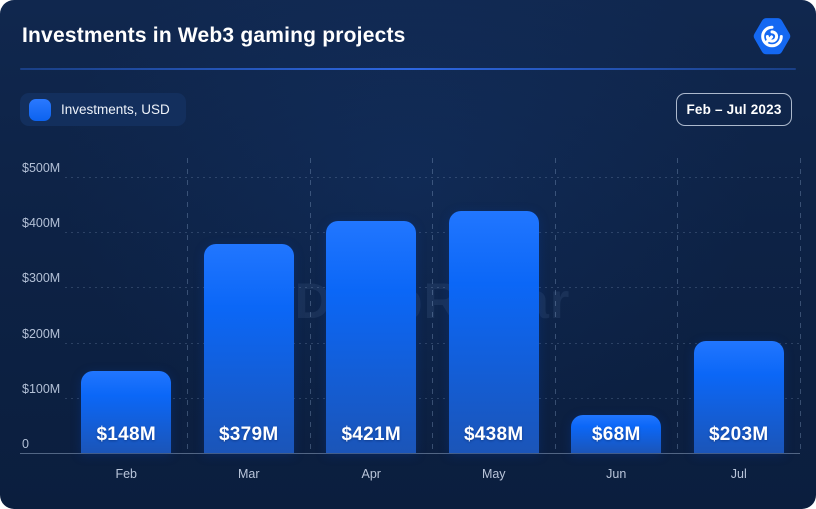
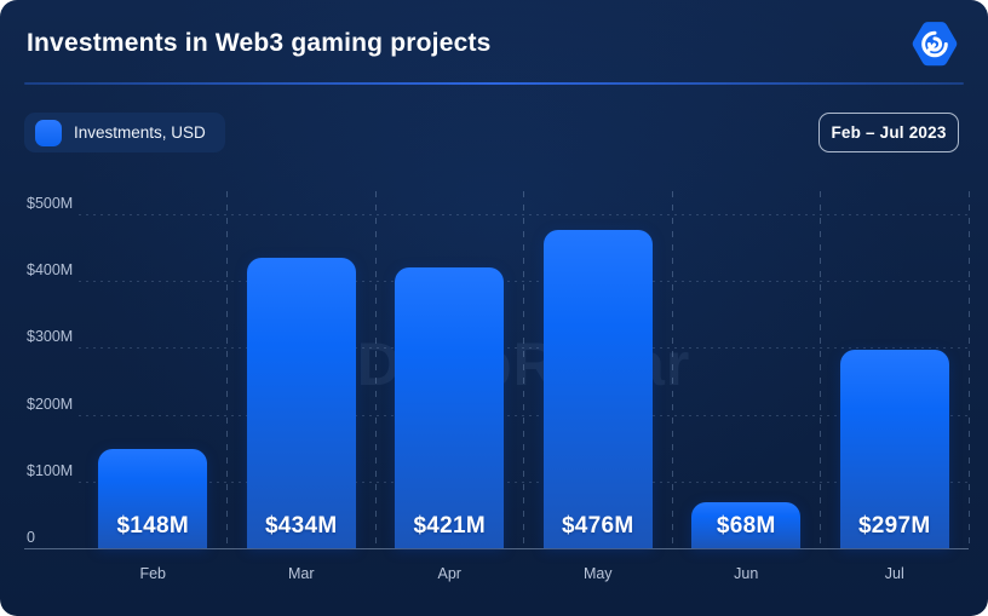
Mar: $379M -> $434M
May: $438M -> $476M
Jul: $203M -> $297M
